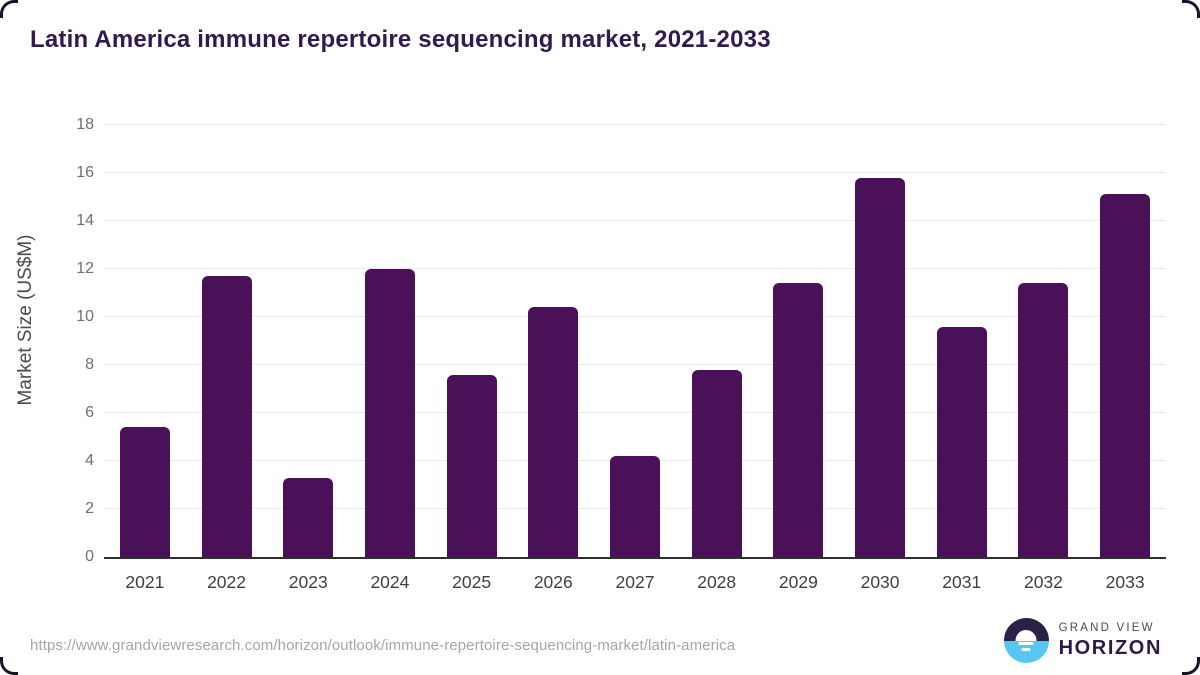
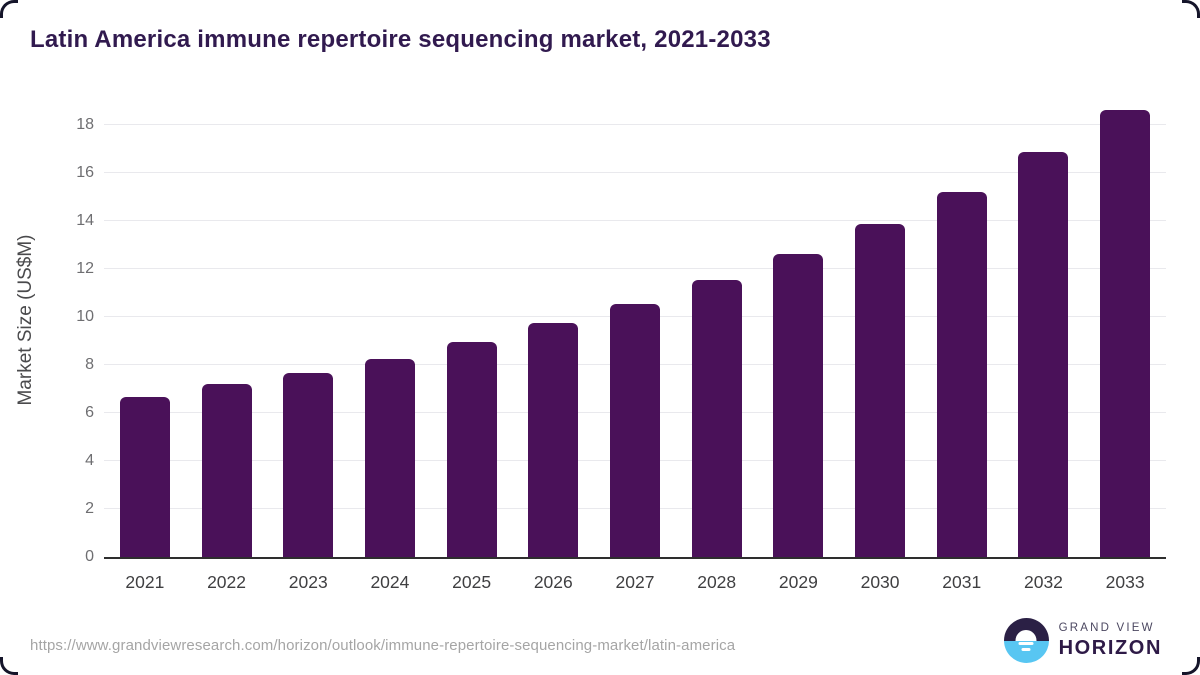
2021: 5.4 -> 6.7
2022: 11.7 -> 7.2
2023: 3.3 -> 7.7
2024: 12.0 -> 8.2
2025: 7.6 -> 8.9
2026: 10.4 -> 9.8
2027: 4.2 -> 10.6
2028: 7.8 -> 11.6
2029: 11.4 -> 12.6
2030: 15.8 -> 13.8
2031: 9.6 -> 15.2
2032: 11.4 -> 16.9
2033: 15.1 -> 18.6
